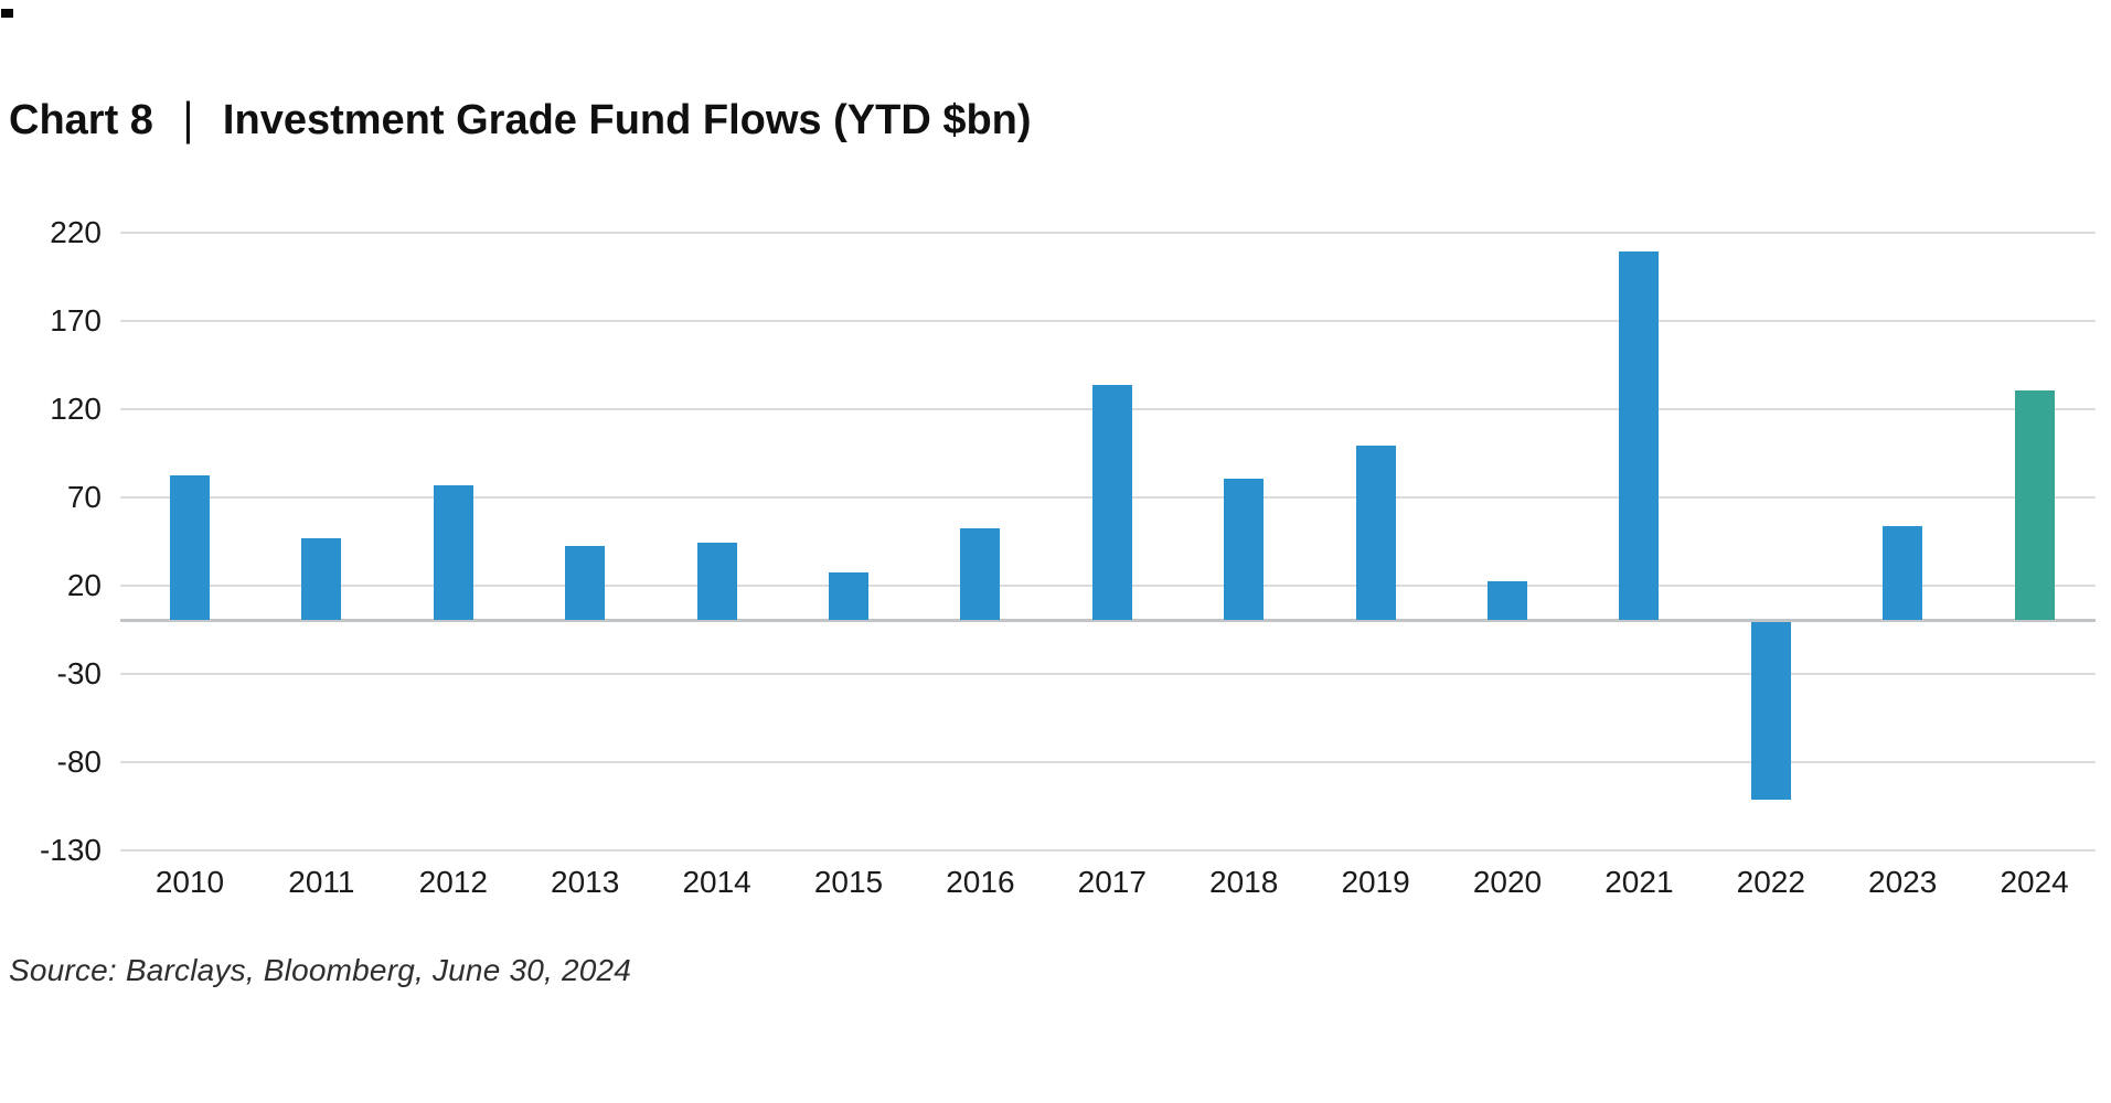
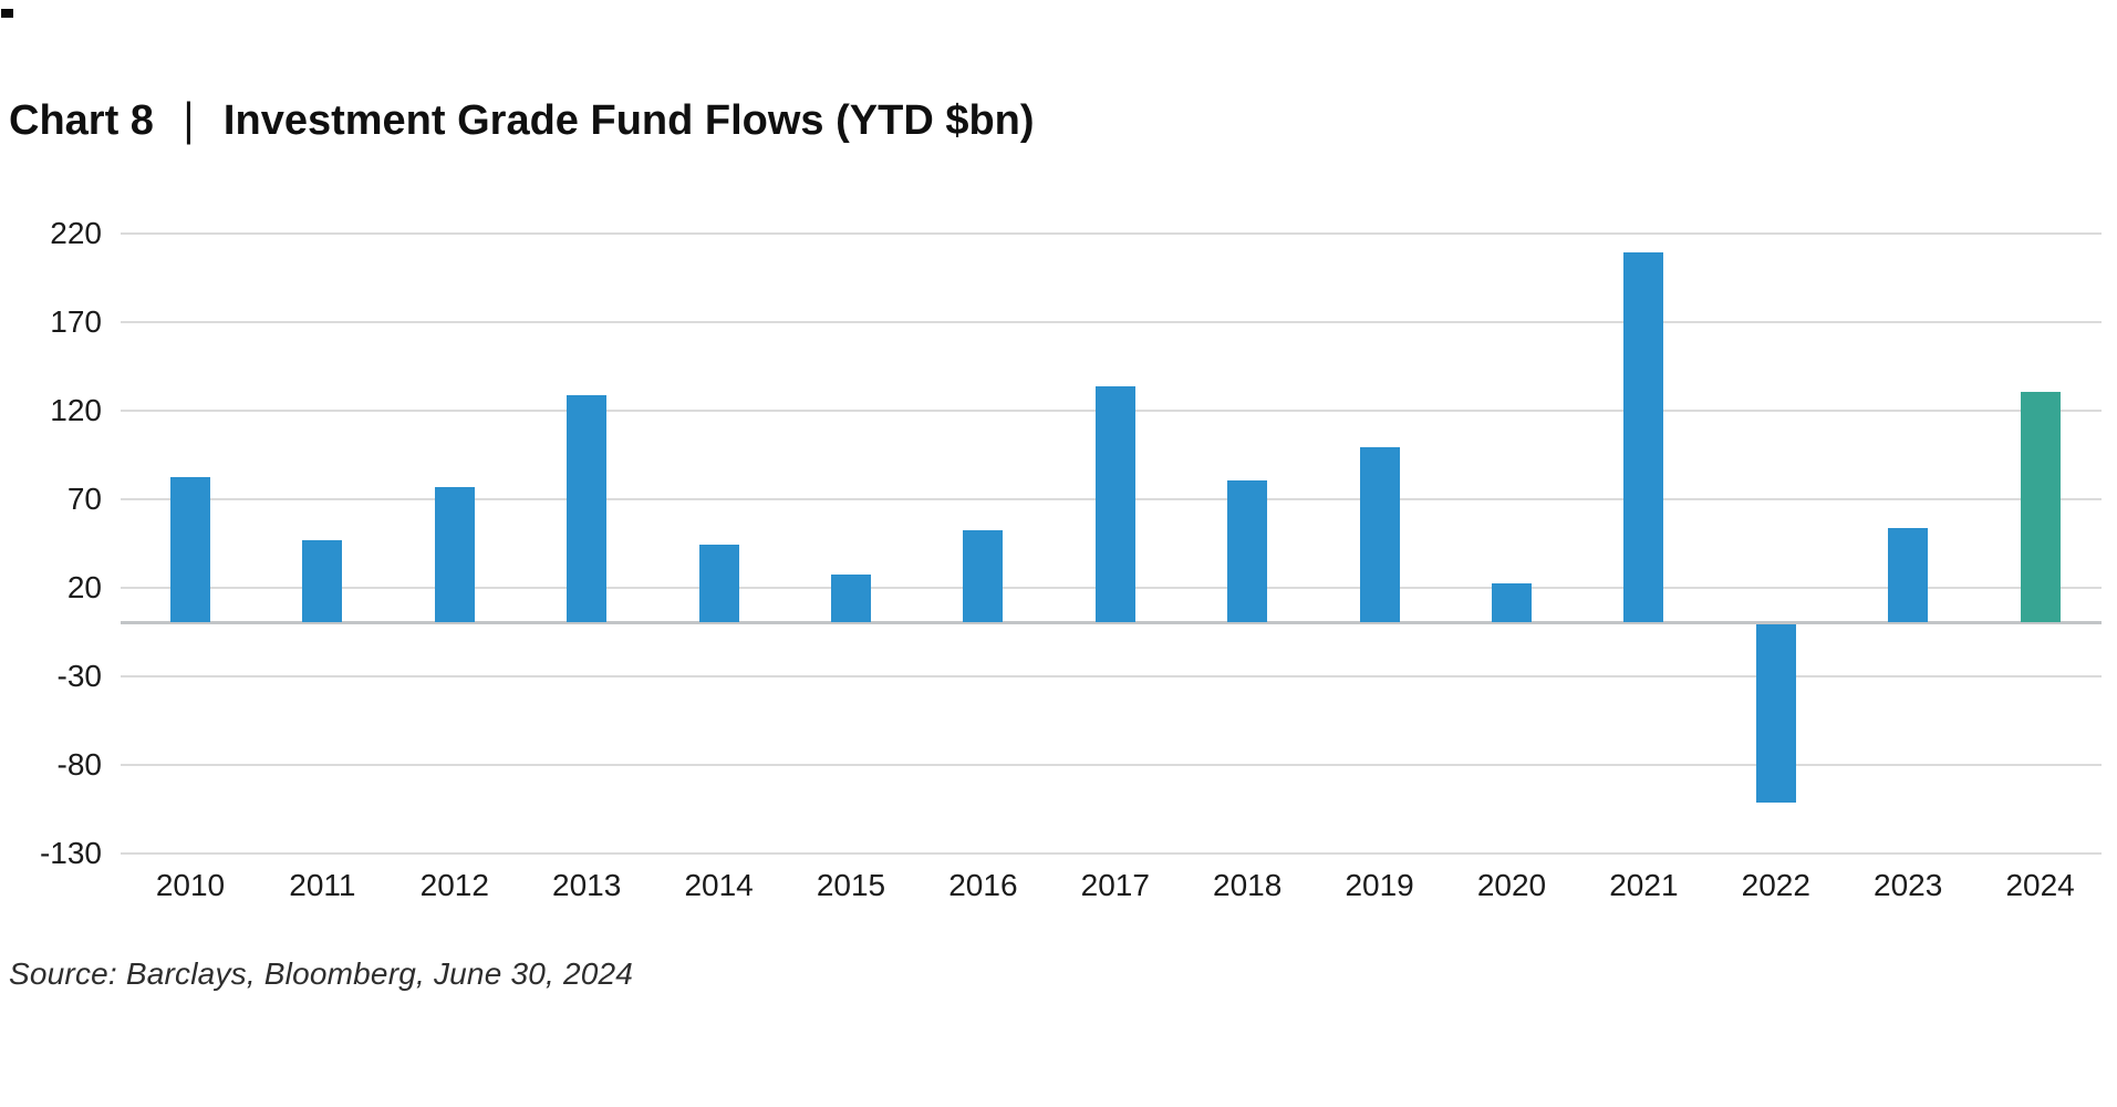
2013: 42 -> 128
